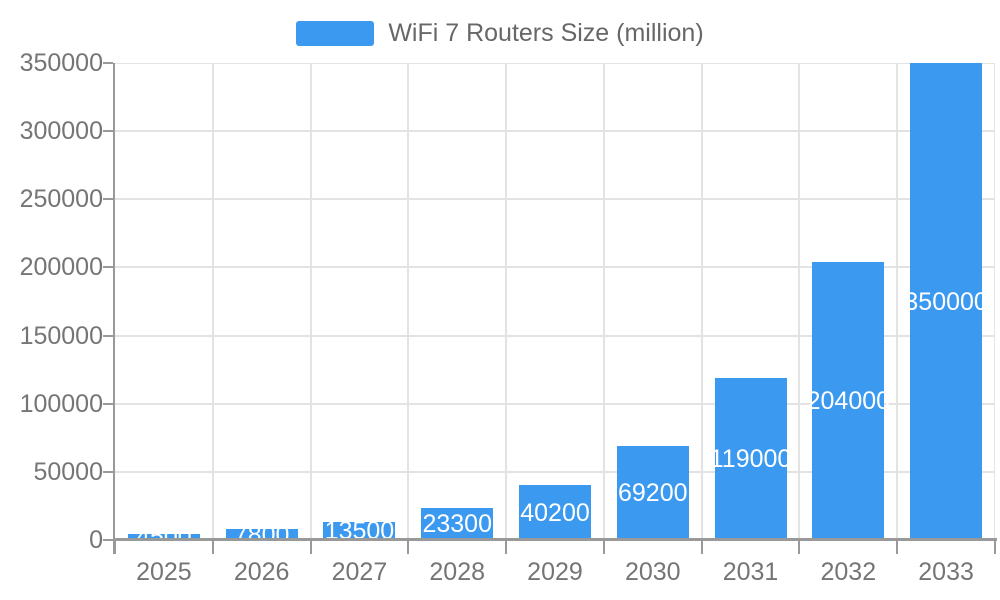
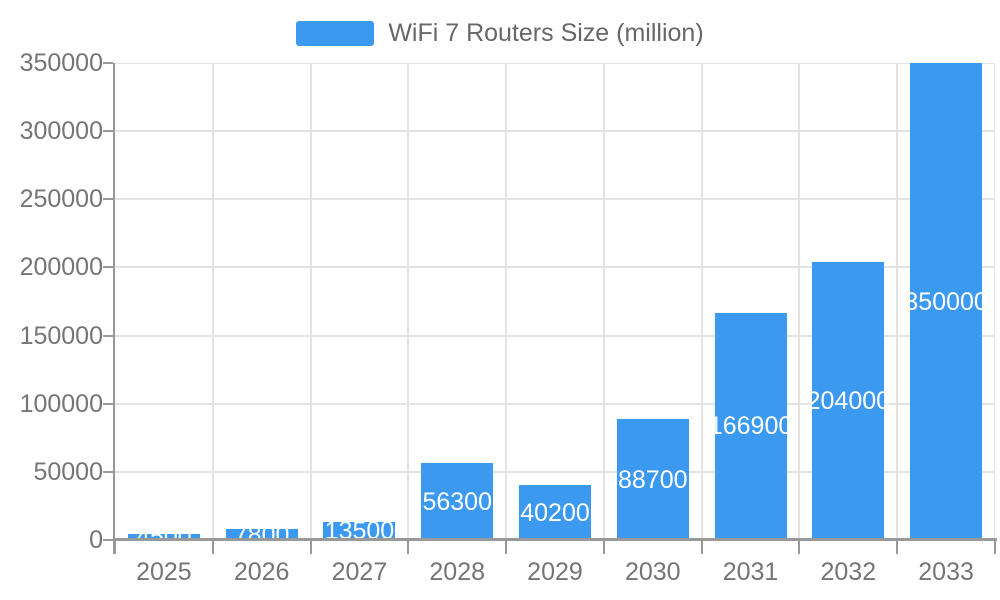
2028: 23300 -> 56300
2030: 69200 -> 88700
2031: 119000 -> 166900
